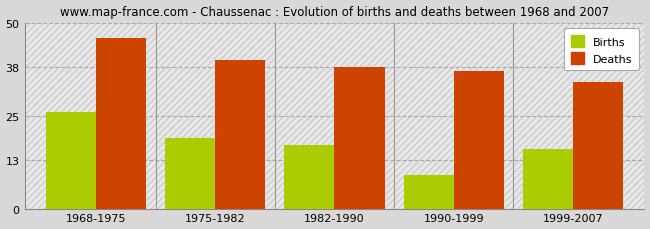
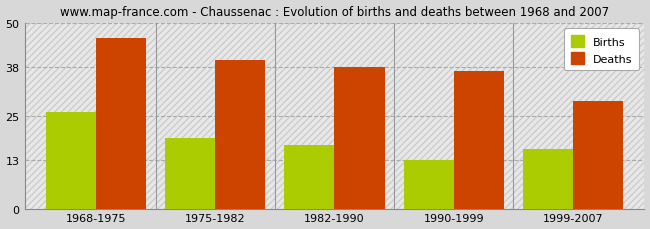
Births/1990-1999: 9 -> 13
Deaths/1999-2007: 34 -> 29
